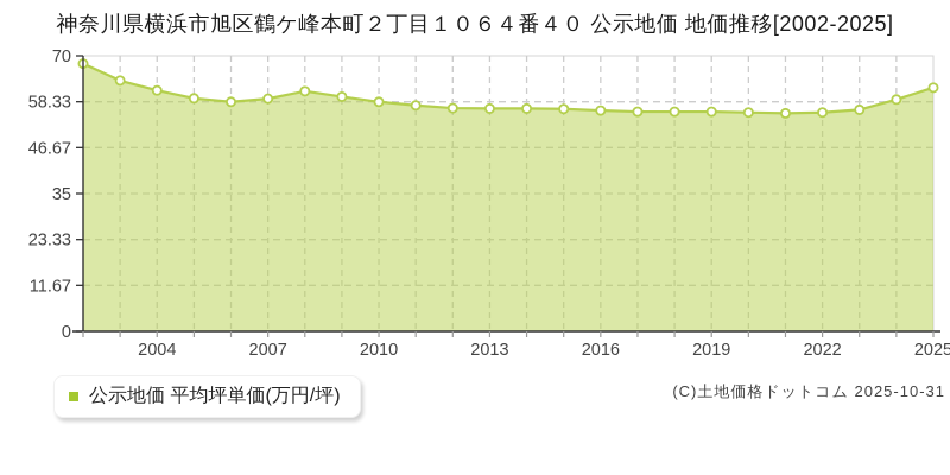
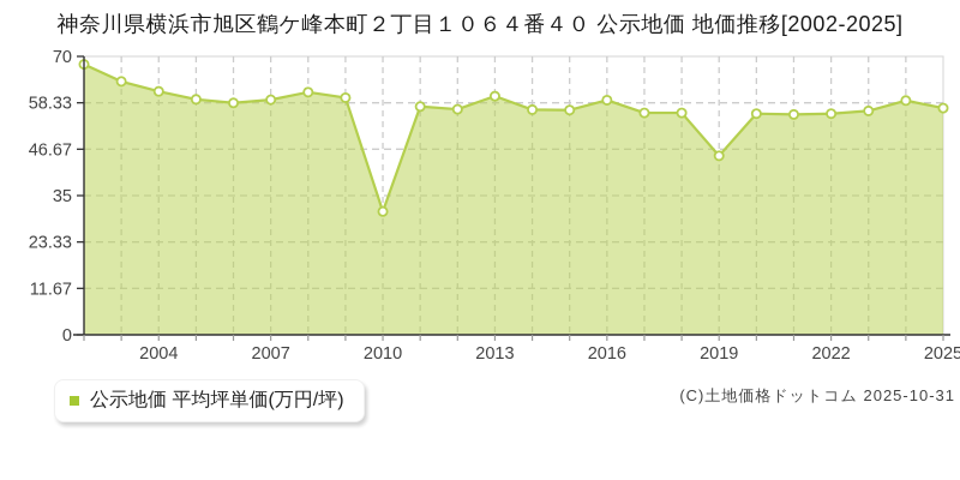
2010: 58 -> 31
2013: 57 -> 60
2016: 56 -> 59
2019: 56 -> 45
2025: 62 -> 57
